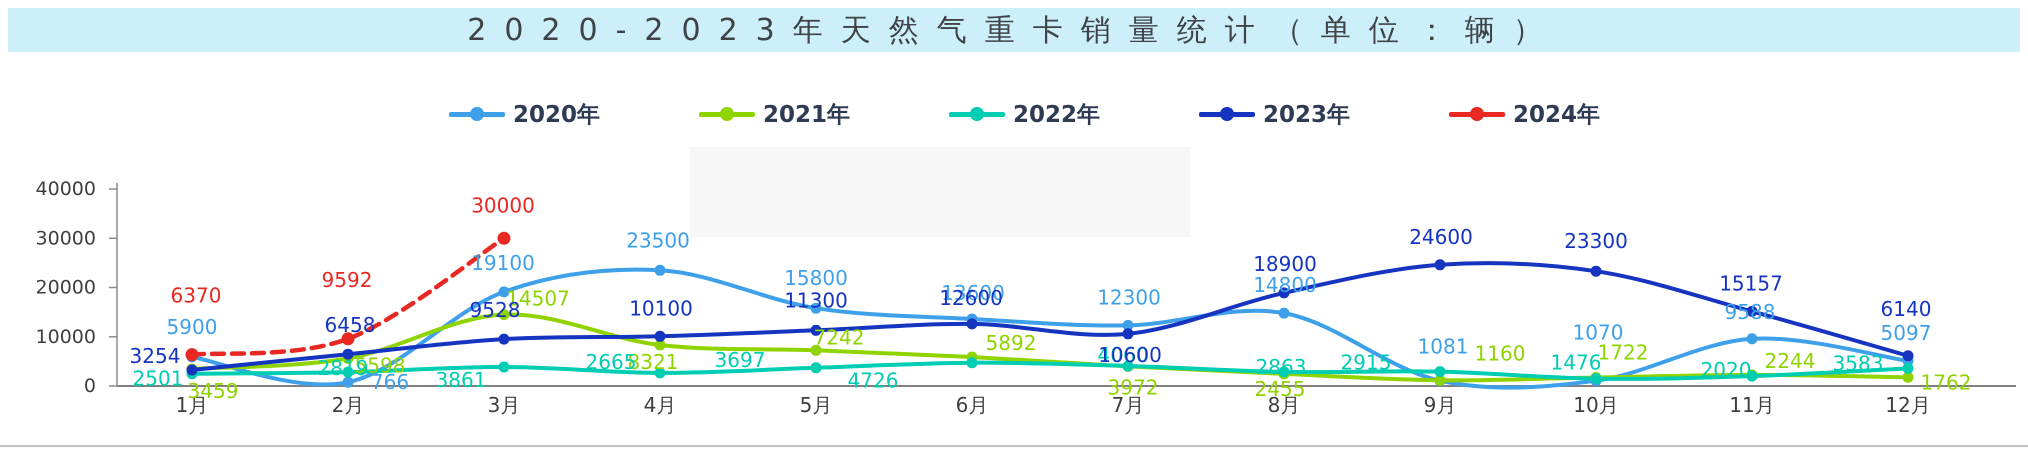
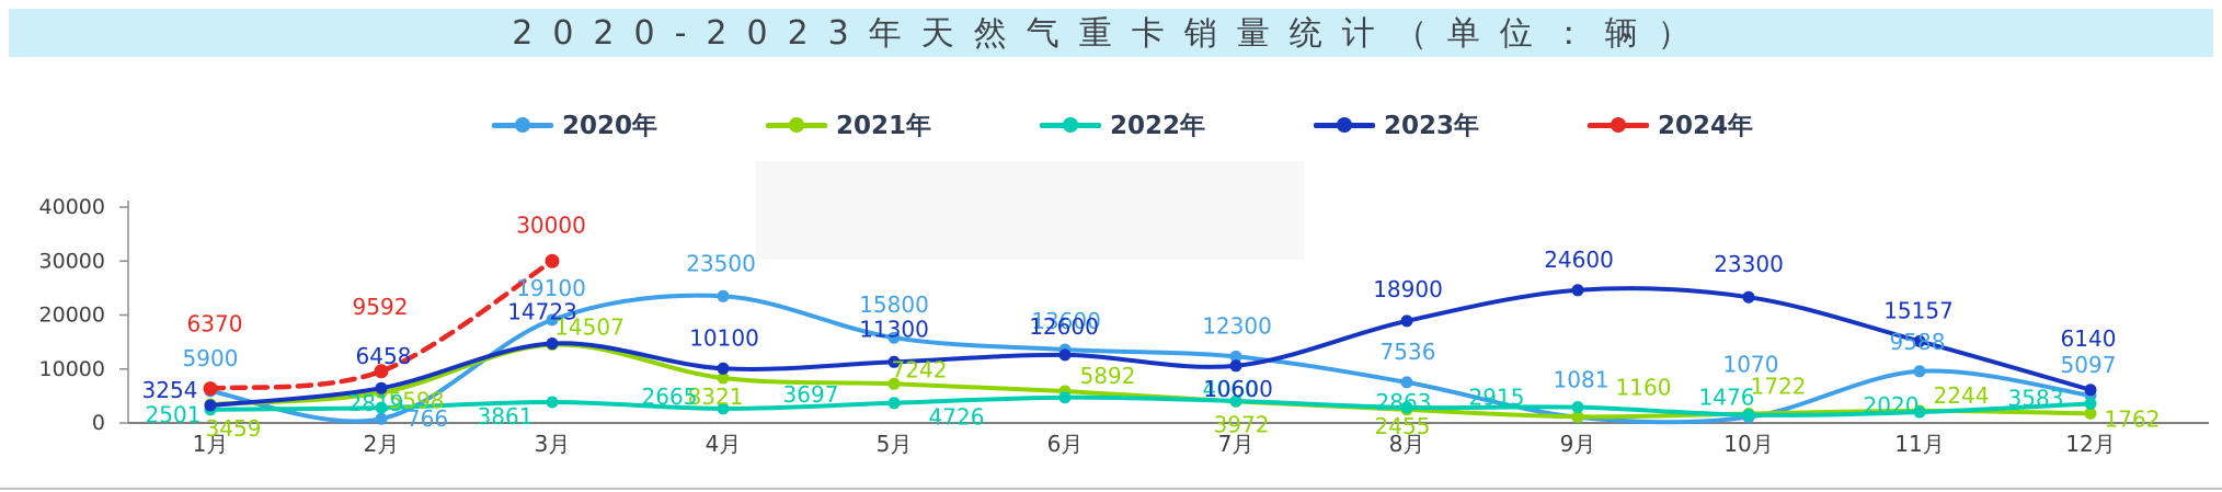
2023年/3月: 9528 -> 14723
2020年/8月: 14800 -> 7536
